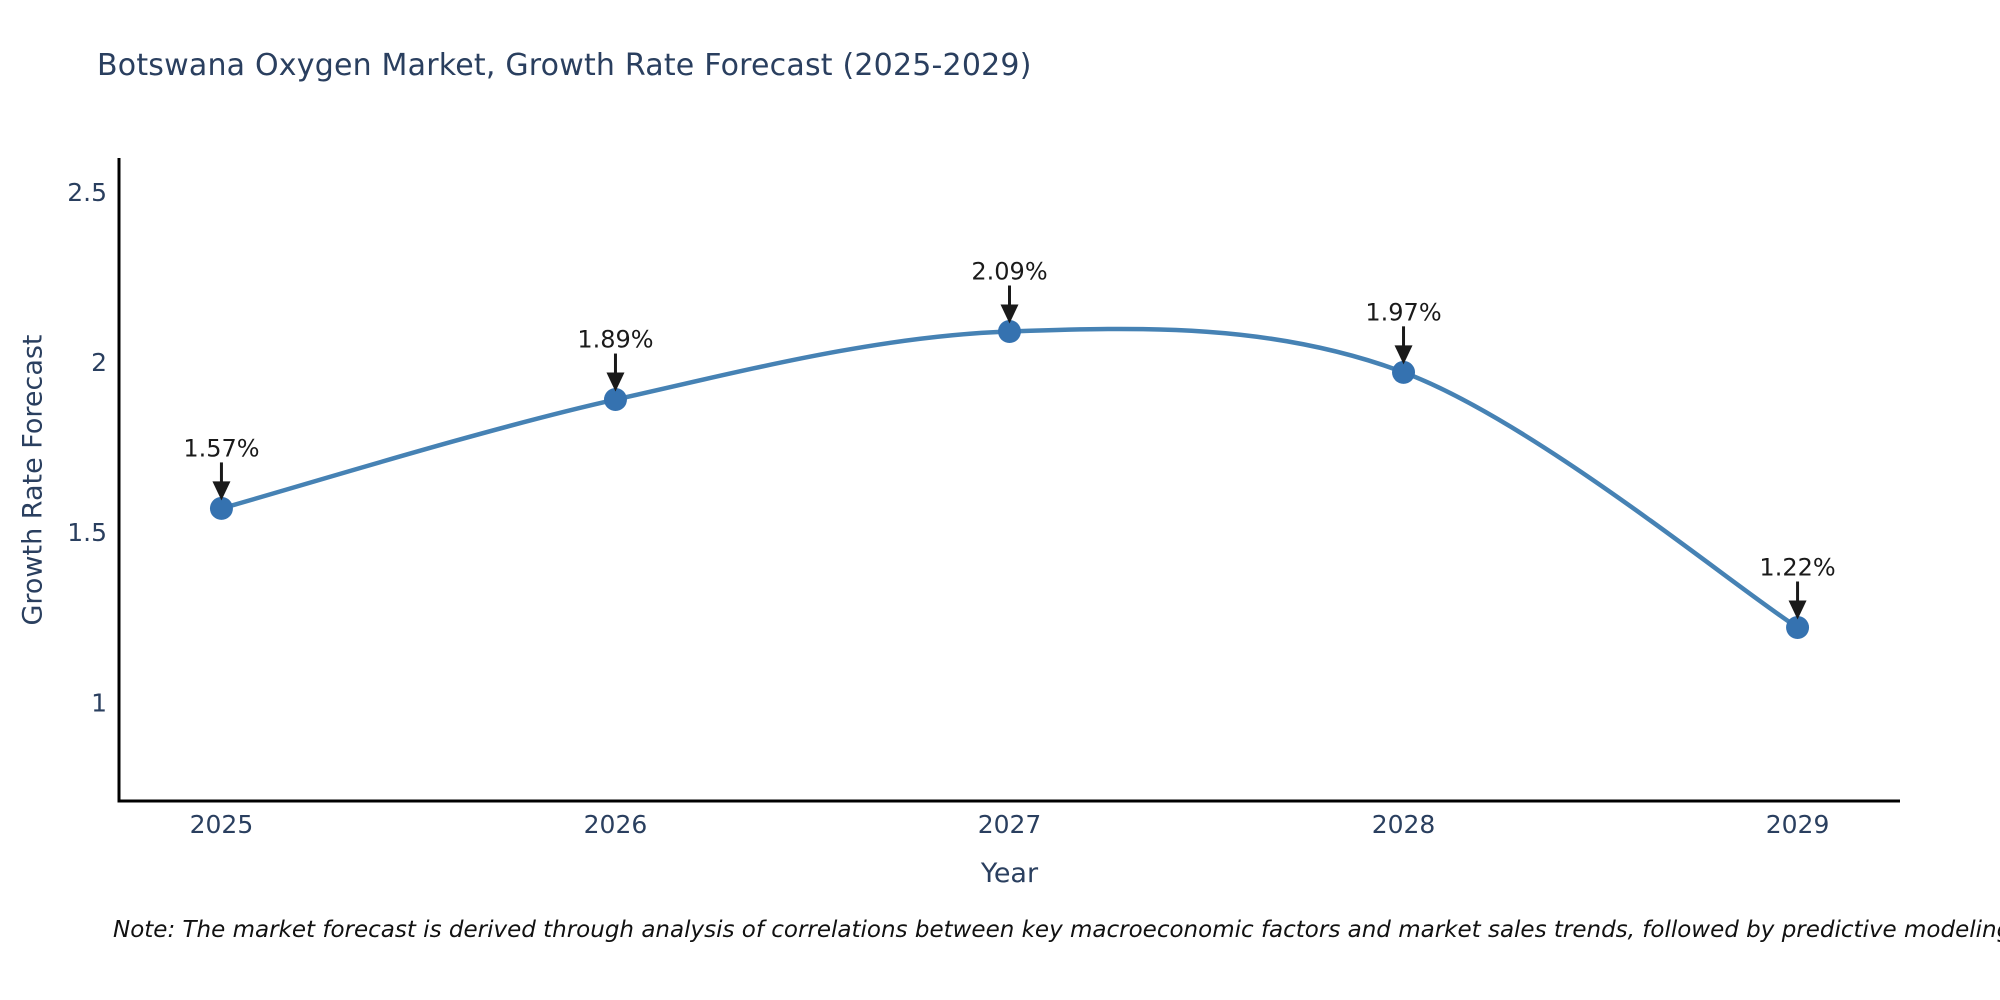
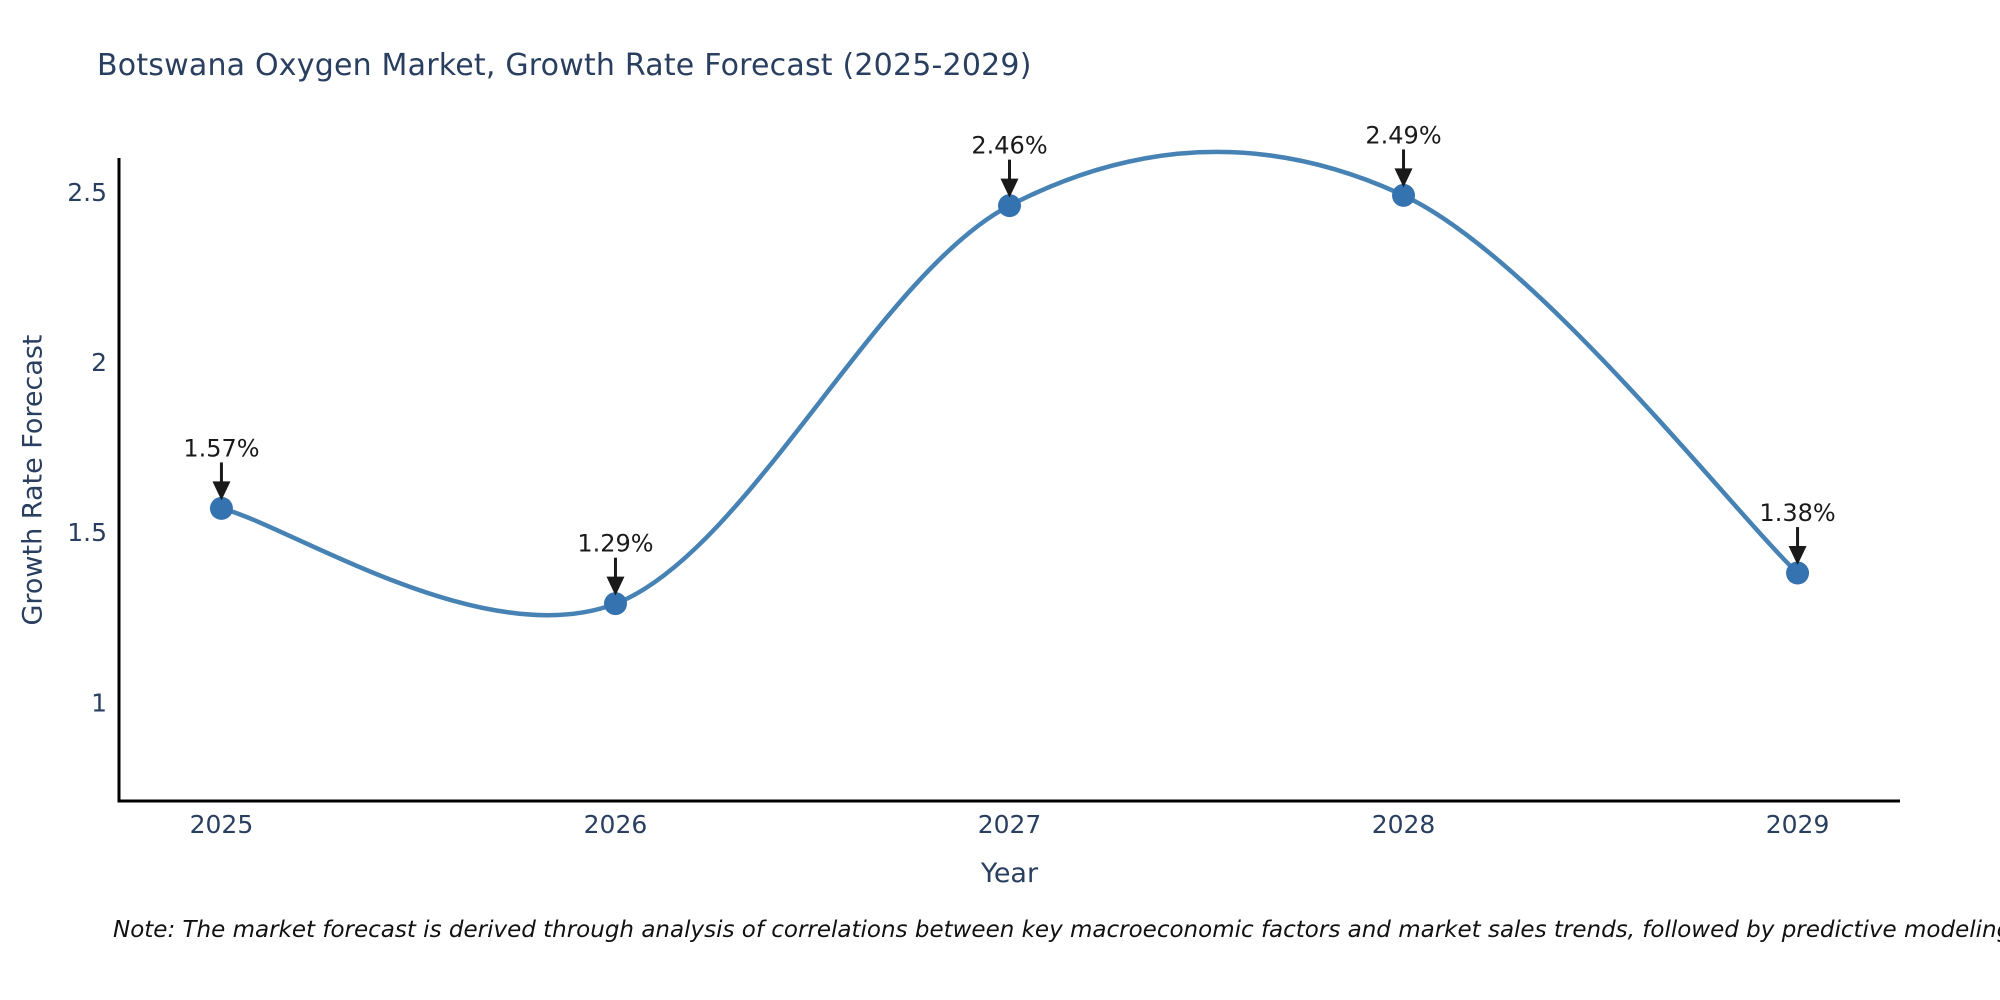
2026: 1.89% -> 1.29%
2027: 2.09% -> 2.46%
2028: 1.97% -> 2.49%
2029: 1.22% -> 1.38%
